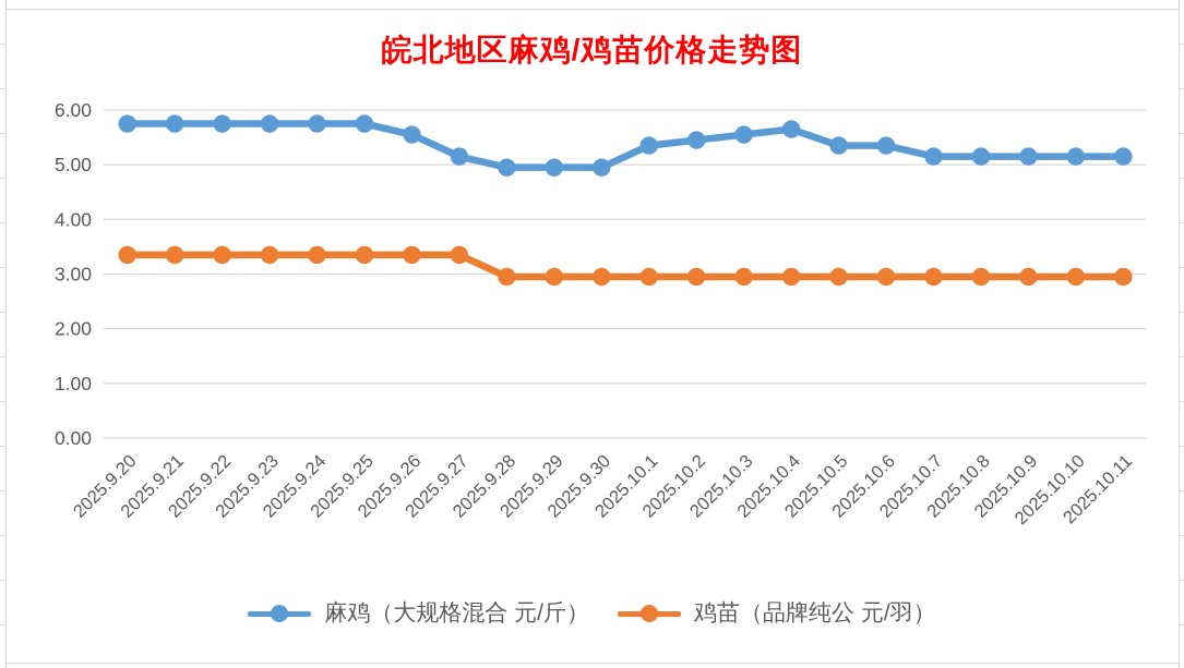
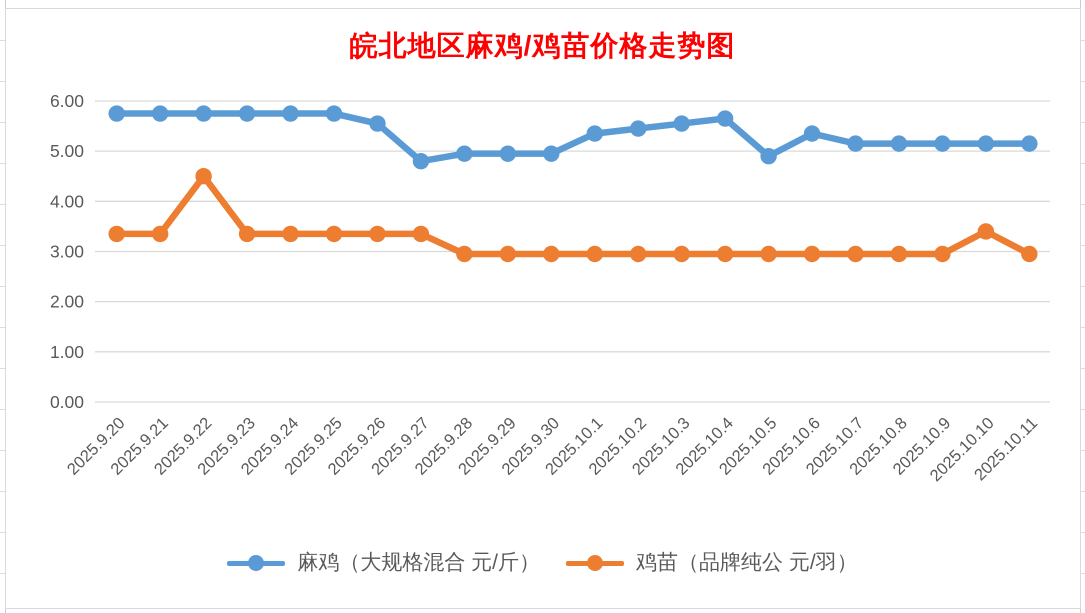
鸡苗（品牌纯公 元/羽）/2025.9.22: 3.4 -> 4.5
麻鸡（大规格混合 元/斤）/2025.9.27: 5.2 -> 4.8
麻鸡（大规格混合 元/斤）/2025.10.5: 5.3 -> 4.9
鸡苗（品牌纯公 元/羽）/2025.10.10: 3.0 -> 3.4
